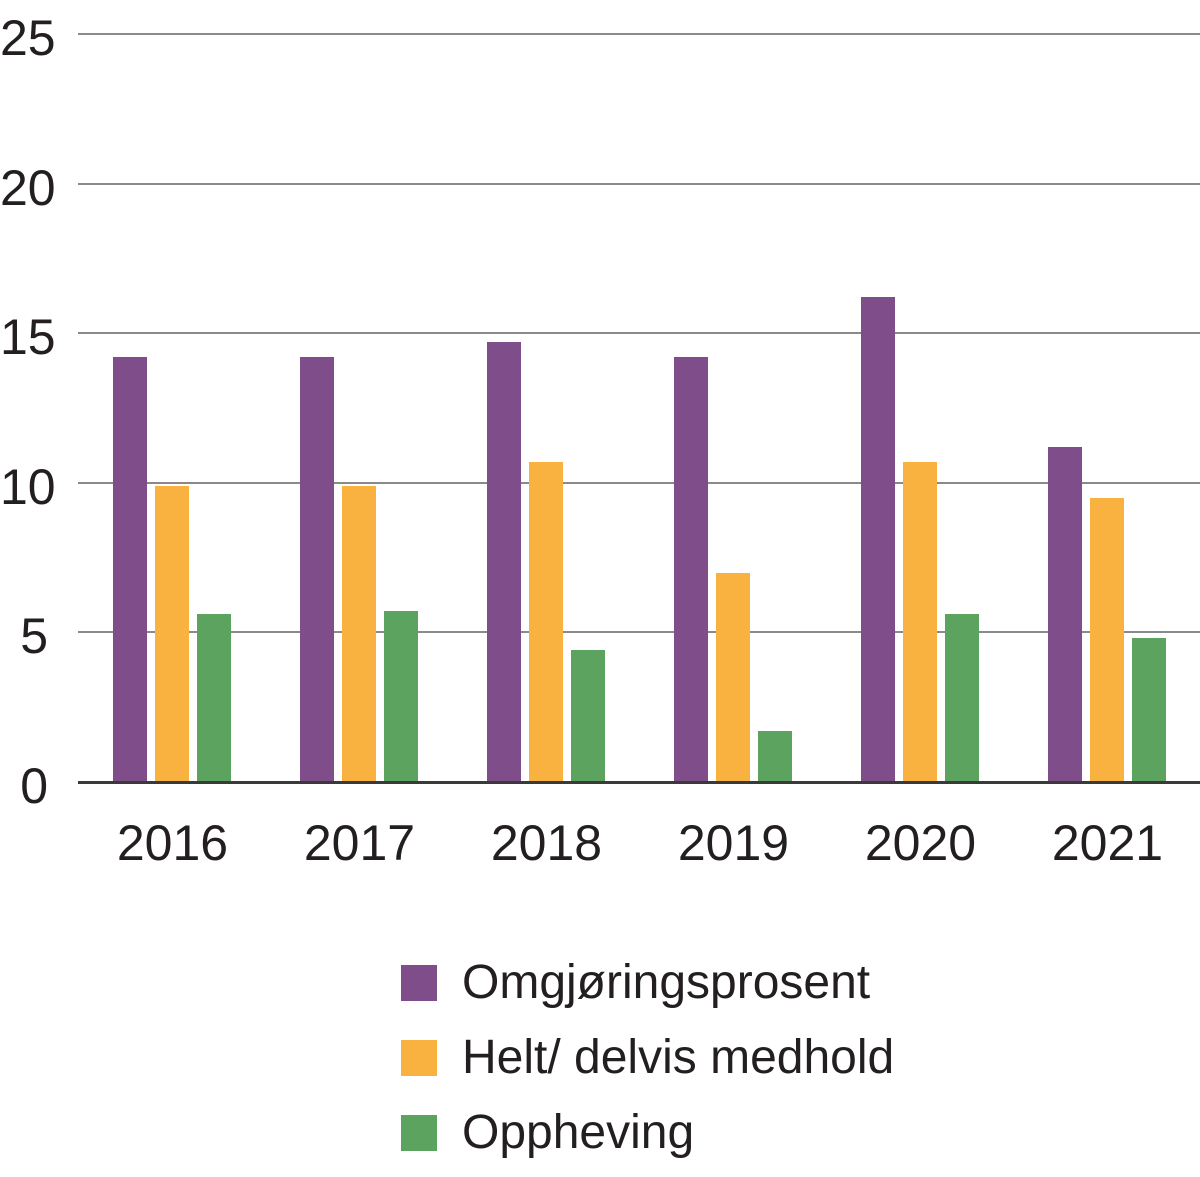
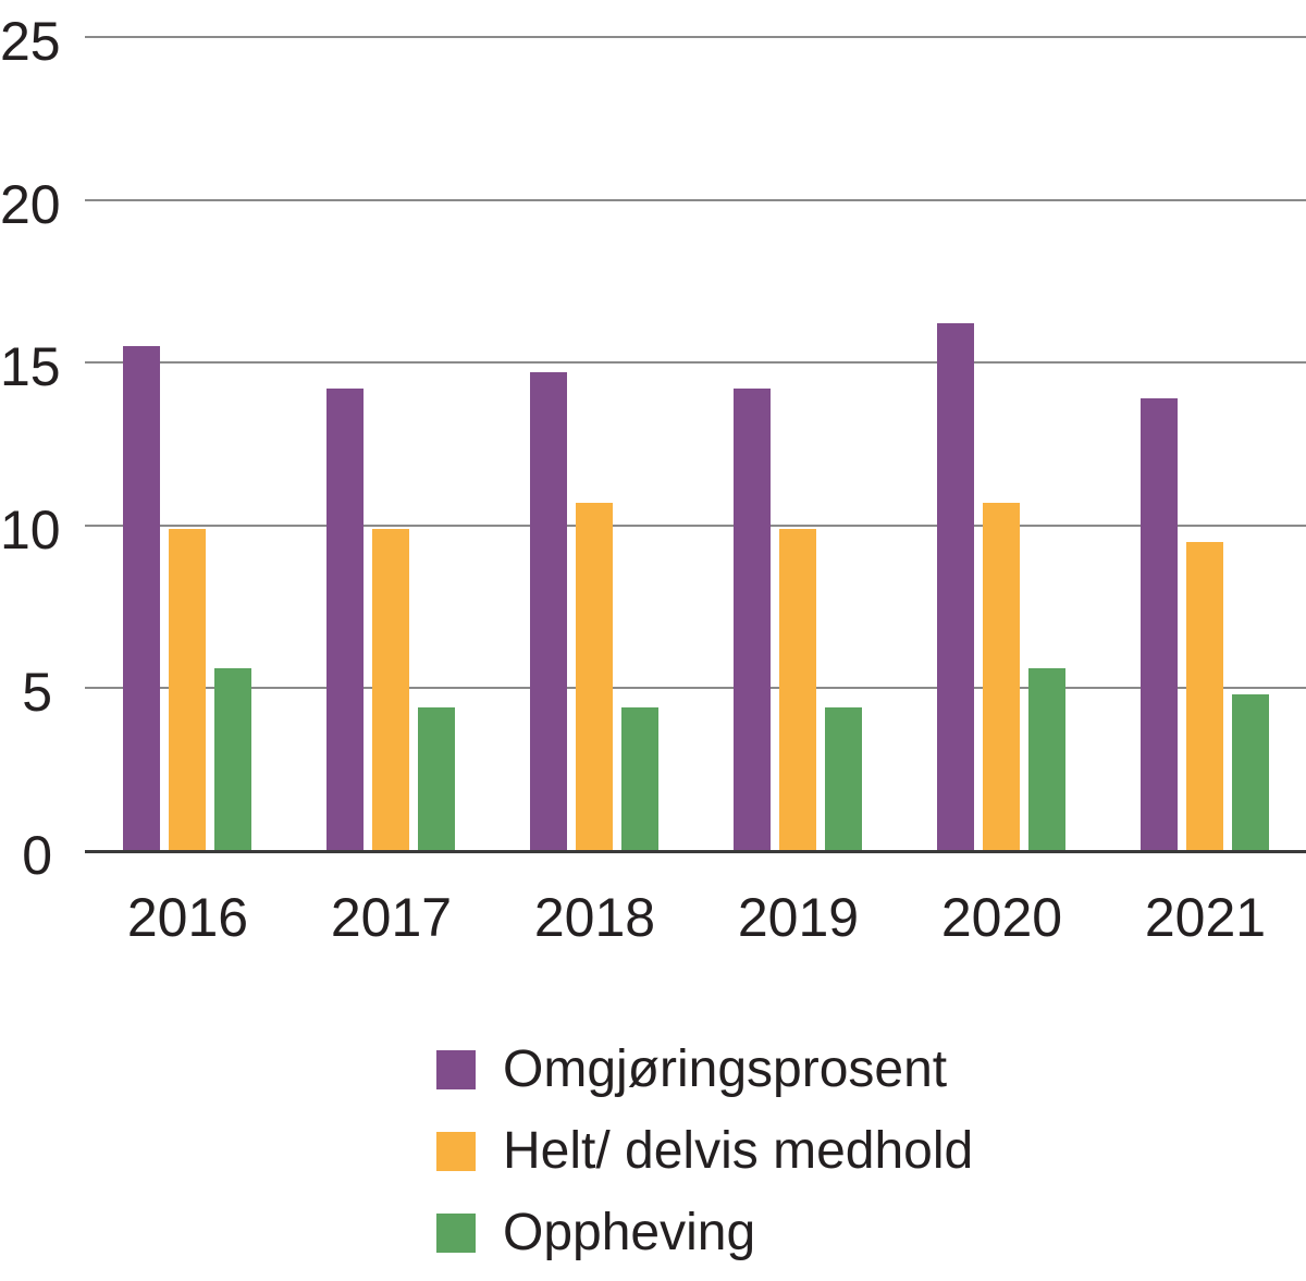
Omgjøringsprosent/2016: 14.2 -> 15.5
Oppheving/2017: 5.7 -> 4.4
Helt/ delvis medhold/2019: 7.0 -> 9.9
Oppheving/2019: 1.7 -> 4.4
Omgjøringsprosent/2021: 11.2 -> 13.9
